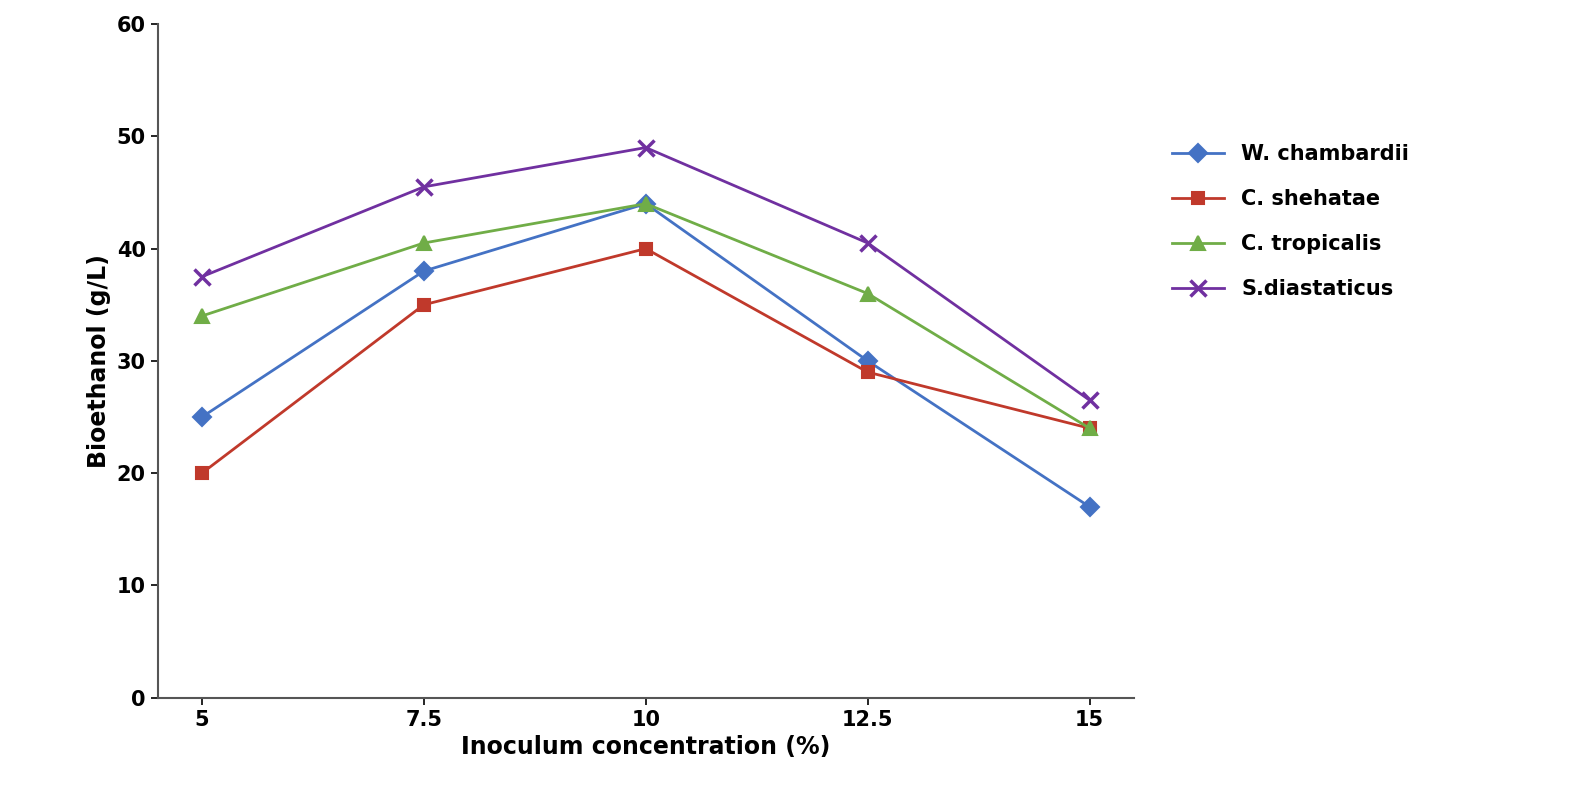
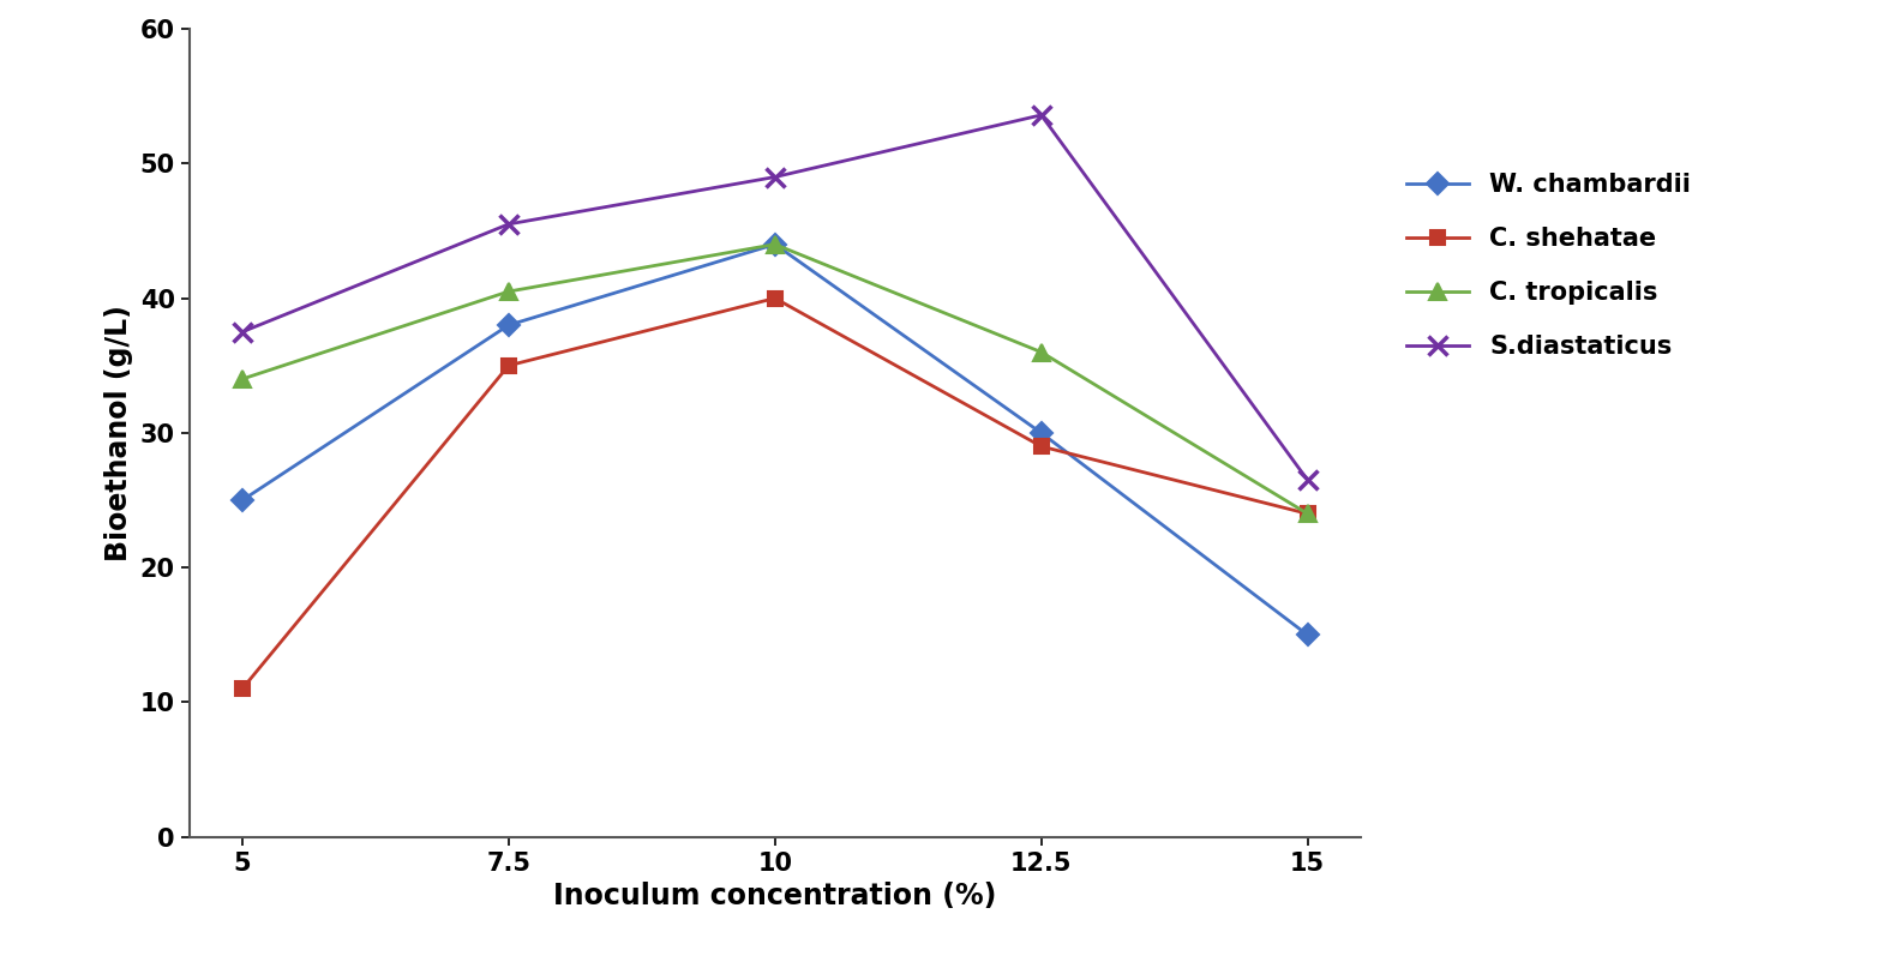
C. shehatae/5: 20 -> 11
S.diastaticus/12.5: 40.5 -> 53.6
W. chambardii/15: 17 -> 15
